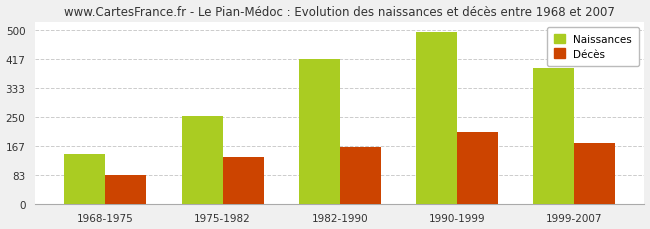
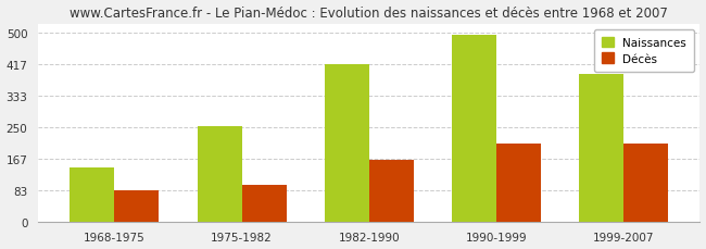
Décès/1975-1982: 135 -> 96
Décès/1999-2007: 175 -> 208
